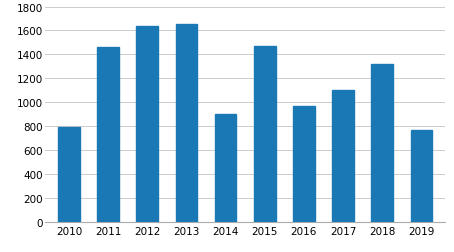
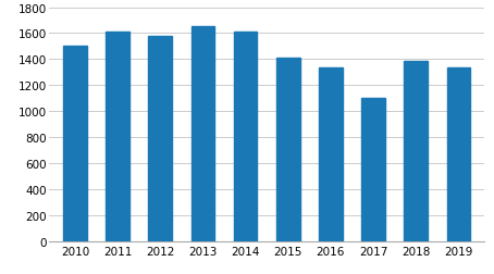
2010: 790 -> 1500
2011: 1460 -> 1610
2012: 1640 -> 1580
2014: 900 -> 1620
2015: 1470 -> 1420
2016: 970 -> 1340
2018: 1320 -> 1390
2019: 770 -> 1340
